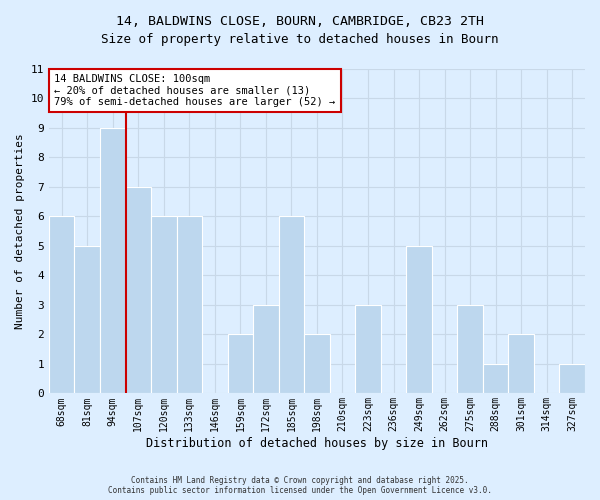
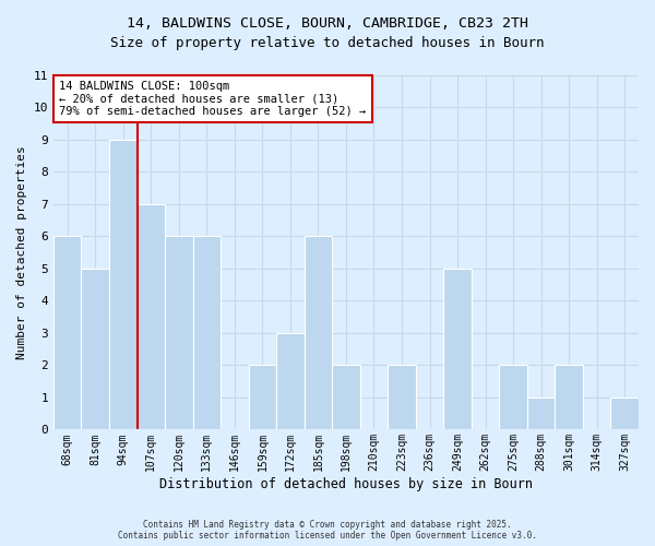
223sqm: 3 -> 2
275sqm: 3 -> 2
